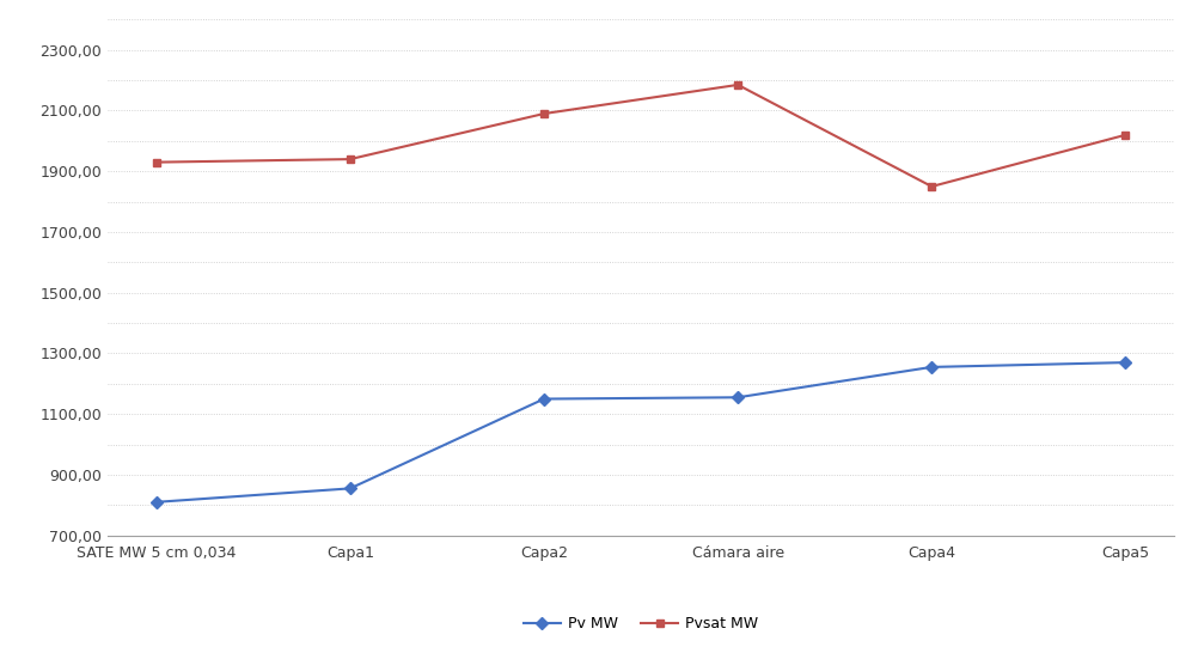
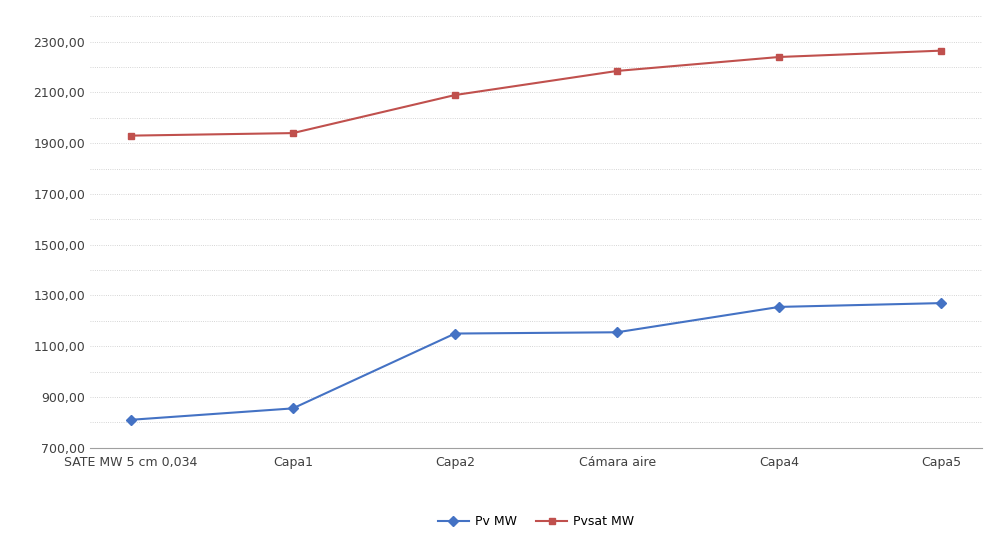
Pvsat MW/Capa4: 1850 -> 2240
Pvsat MW/Capa5: 2020 -> 2265
